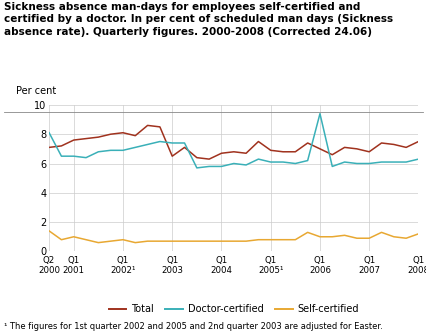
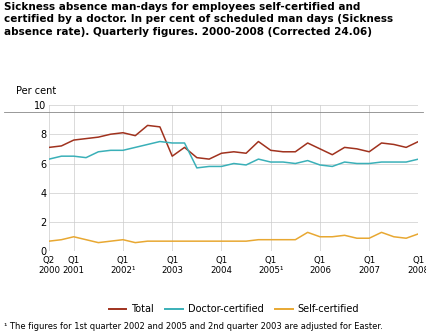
Doctor-certified/Q2 2000: 8.1 -> 6.3
Self-certified/Q2 2000: 1.4 -> 0.7
Doctor-certified/Q1 2006: 9.4 -> 5.9
